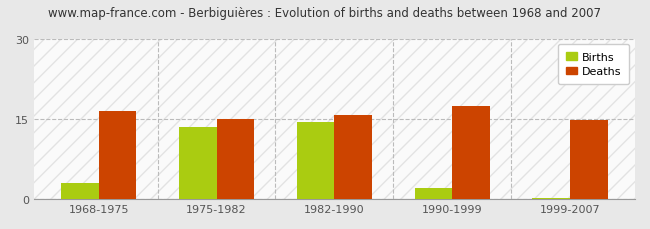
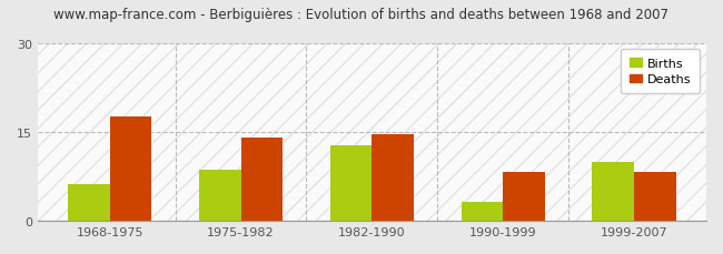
Births/1968-1975: 3.0 -> 6.2
Deaths/1968-1975: 16.5 -> 17.6
Births/1975-1982: 13.5 -> 8.6
Deaths/1975-1982: 15.0 -> 14.0
Births/1982-1990: 14.5 -> 12.8
Deaths/1982-1990: 15.8 -> 14.6
Births/1990-1999: 2.0 -> 3.2
Deaths/1990-1999: 17.5 -> 8.2
Births/1999-2007: 0.3 -> 10.0
Deaths/1999-2007: 14.8 -> 8.2
